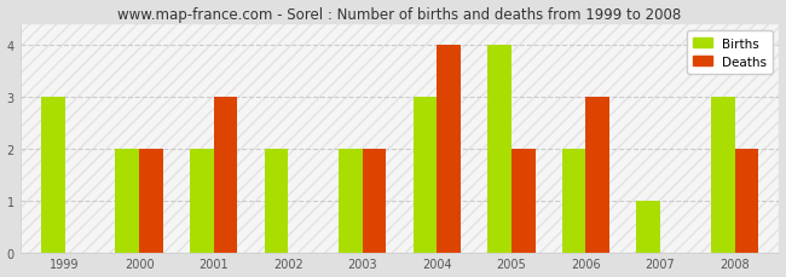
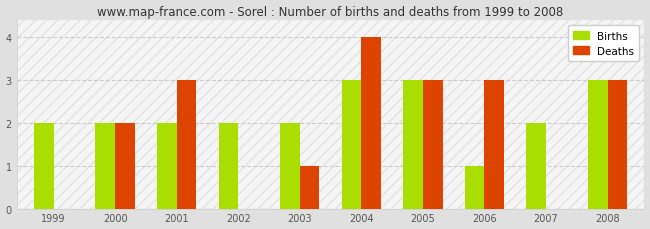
Births/1999: 3 -> 2
Deaths/2003: 2 -> 1
Births/2005: 4 -> 3
Deaths/2005: 2 -> 3
Births/2006: 2 -> 1
Births/2007: 1 -> 2
Deaths/2008: 2 -> 3
